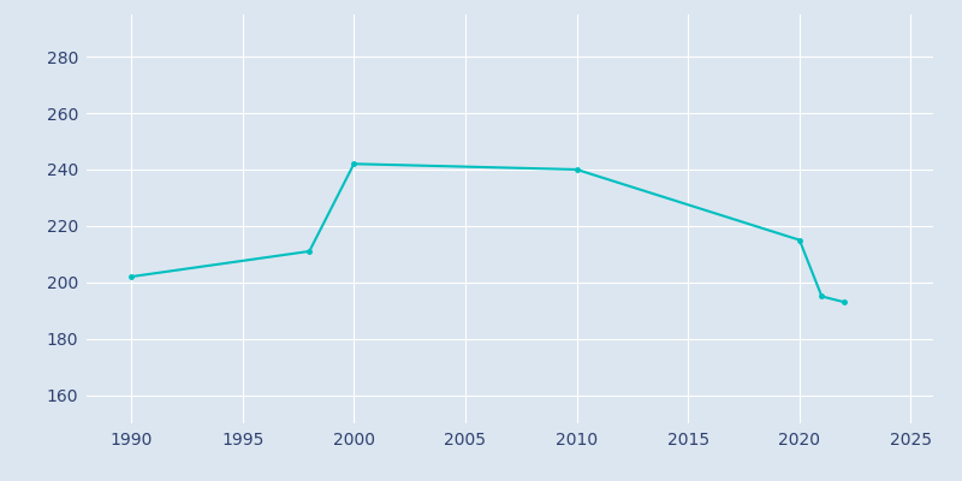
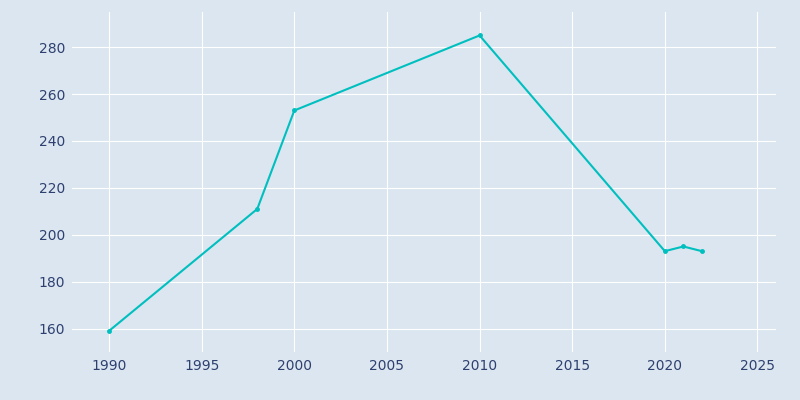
1990: 202 -> 159
2000: 242 -> 253
2010: 240 -> 285
2020: 215 -> 193
